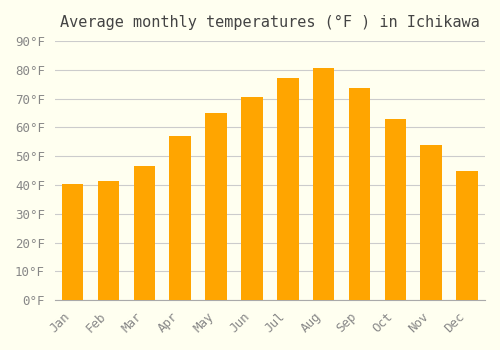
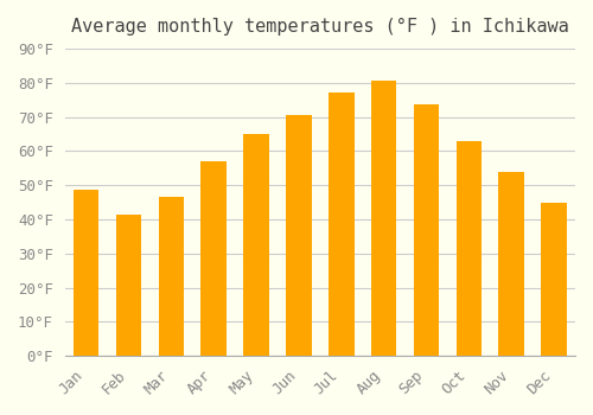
Jan: 40.5°F -> 48.5°F
